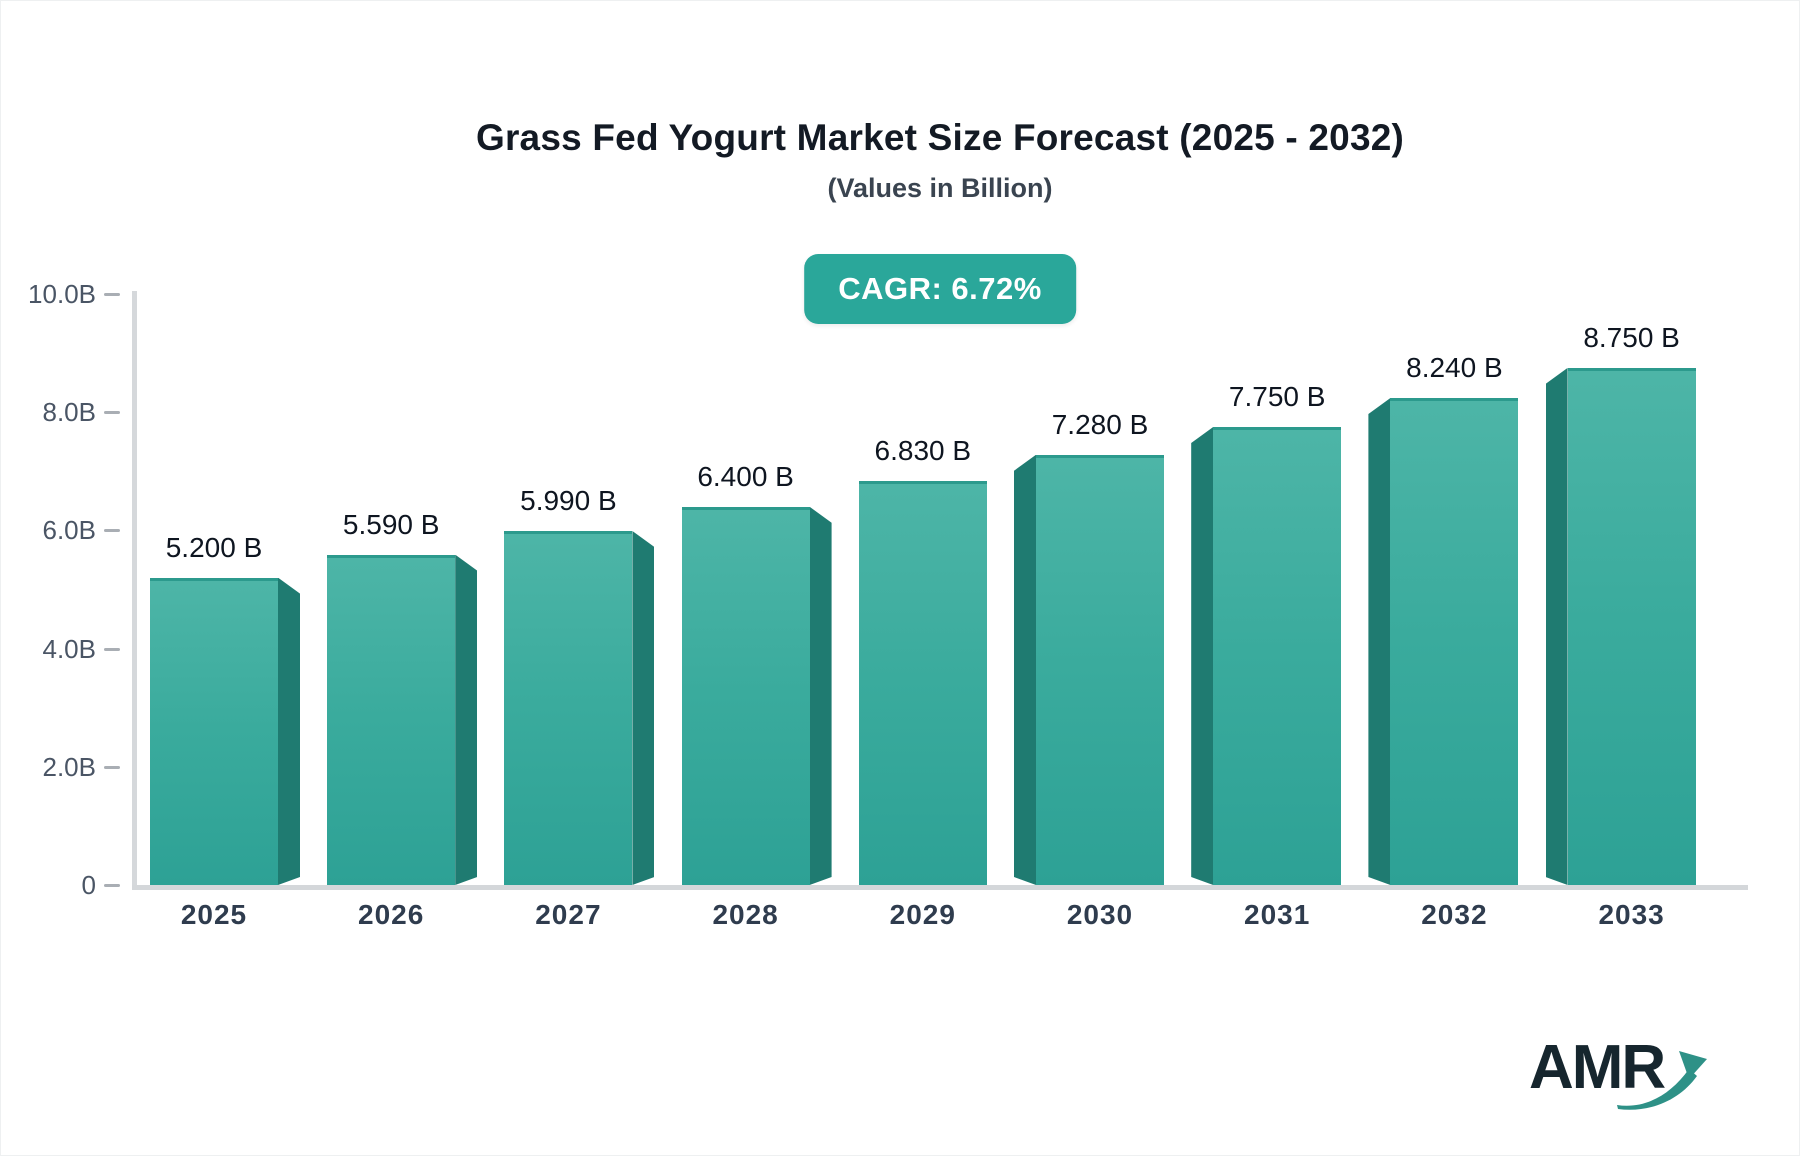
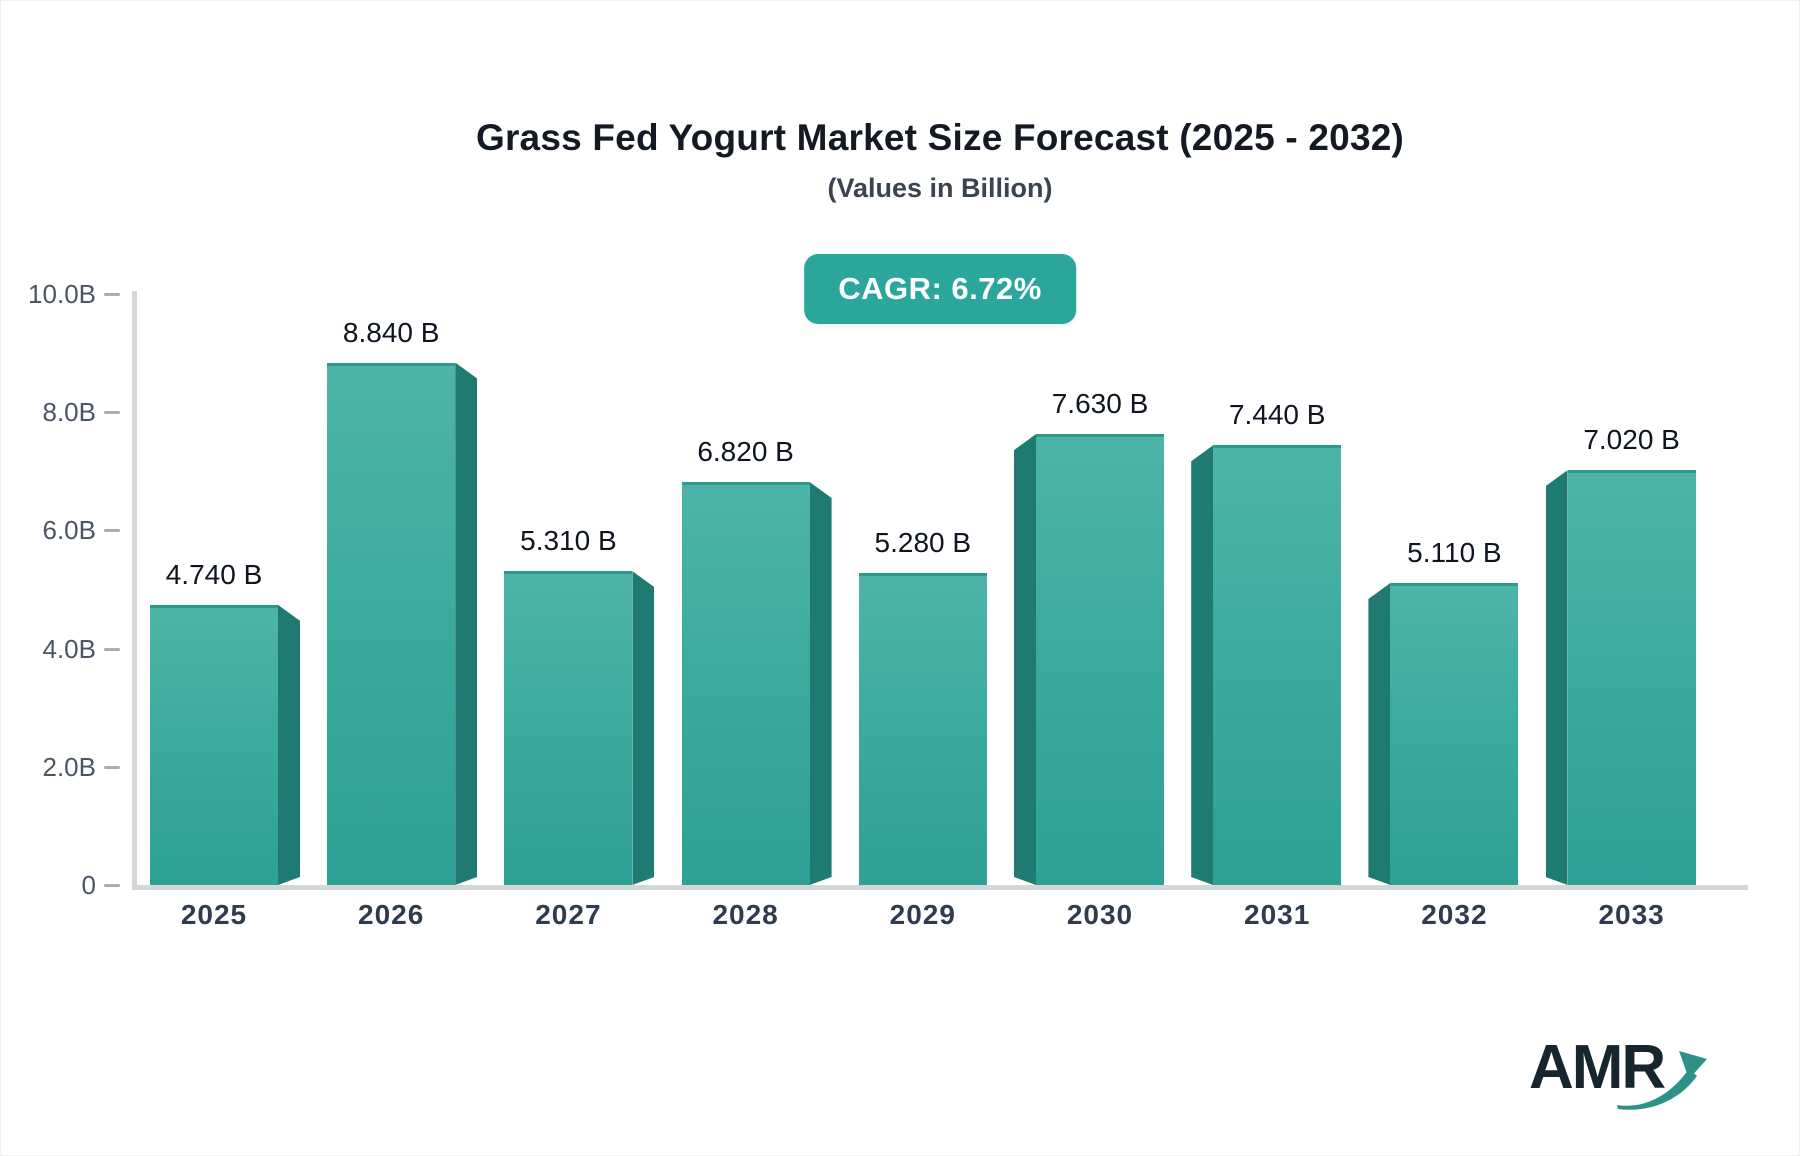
2025: 5.200 -> 4.740
2026: 5.590 -> 8.840
2027: 5.990 -> 5.310
2028: 6.400 -> 6.820
2029: 6.830 -> 5.280
2030: 7.280 -> 7.630
2031: 7.750 -> 7.440
2032: 8.240 -> 5.110
2033: 8.750 -> 7.020
